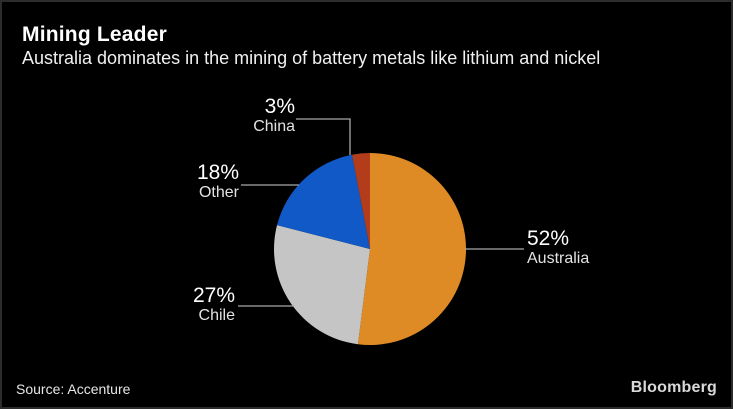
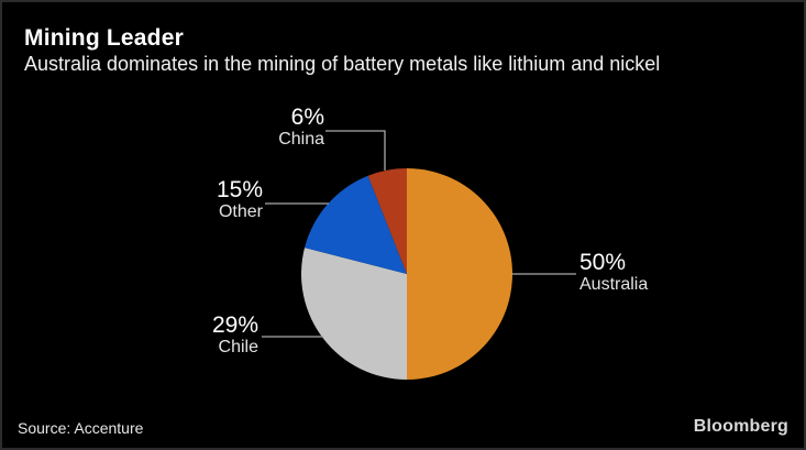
Australia: 52% -> 50%
Chile: 27% -> 29%
Other: 18% -> 15%
China: 3% -> 6%
